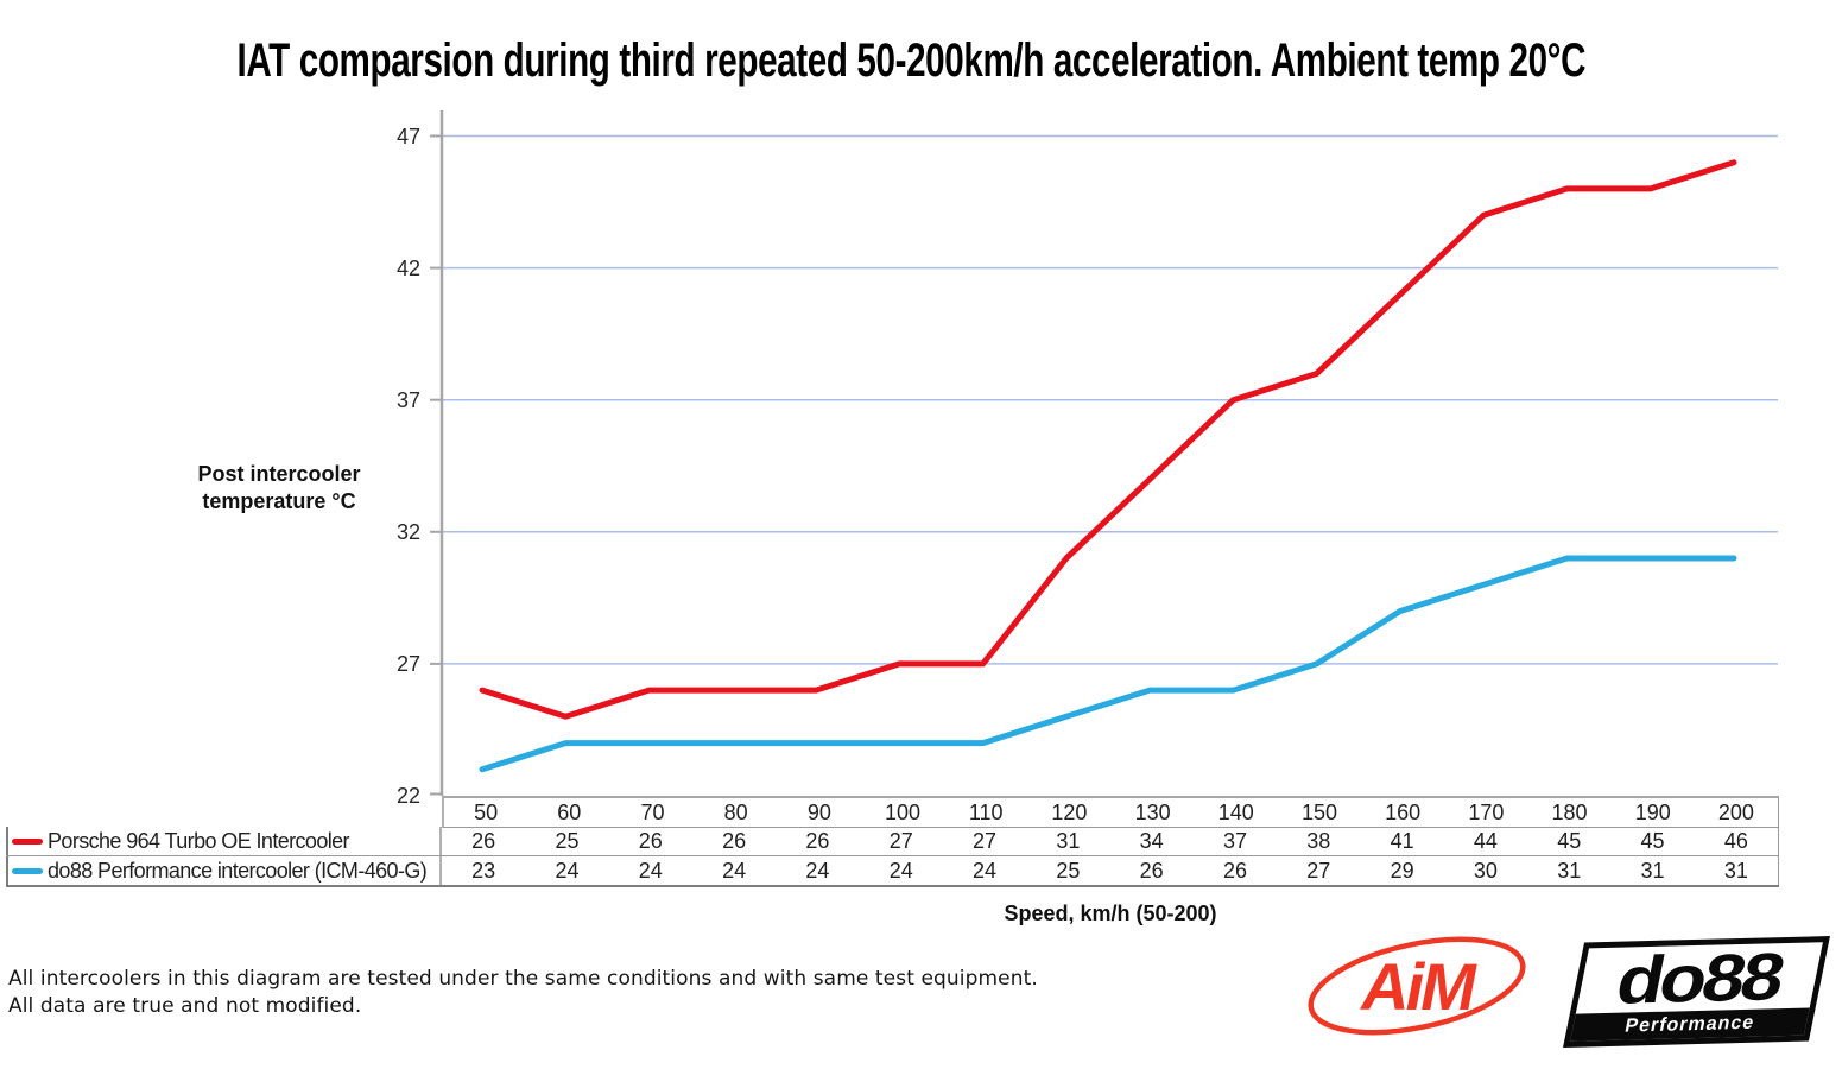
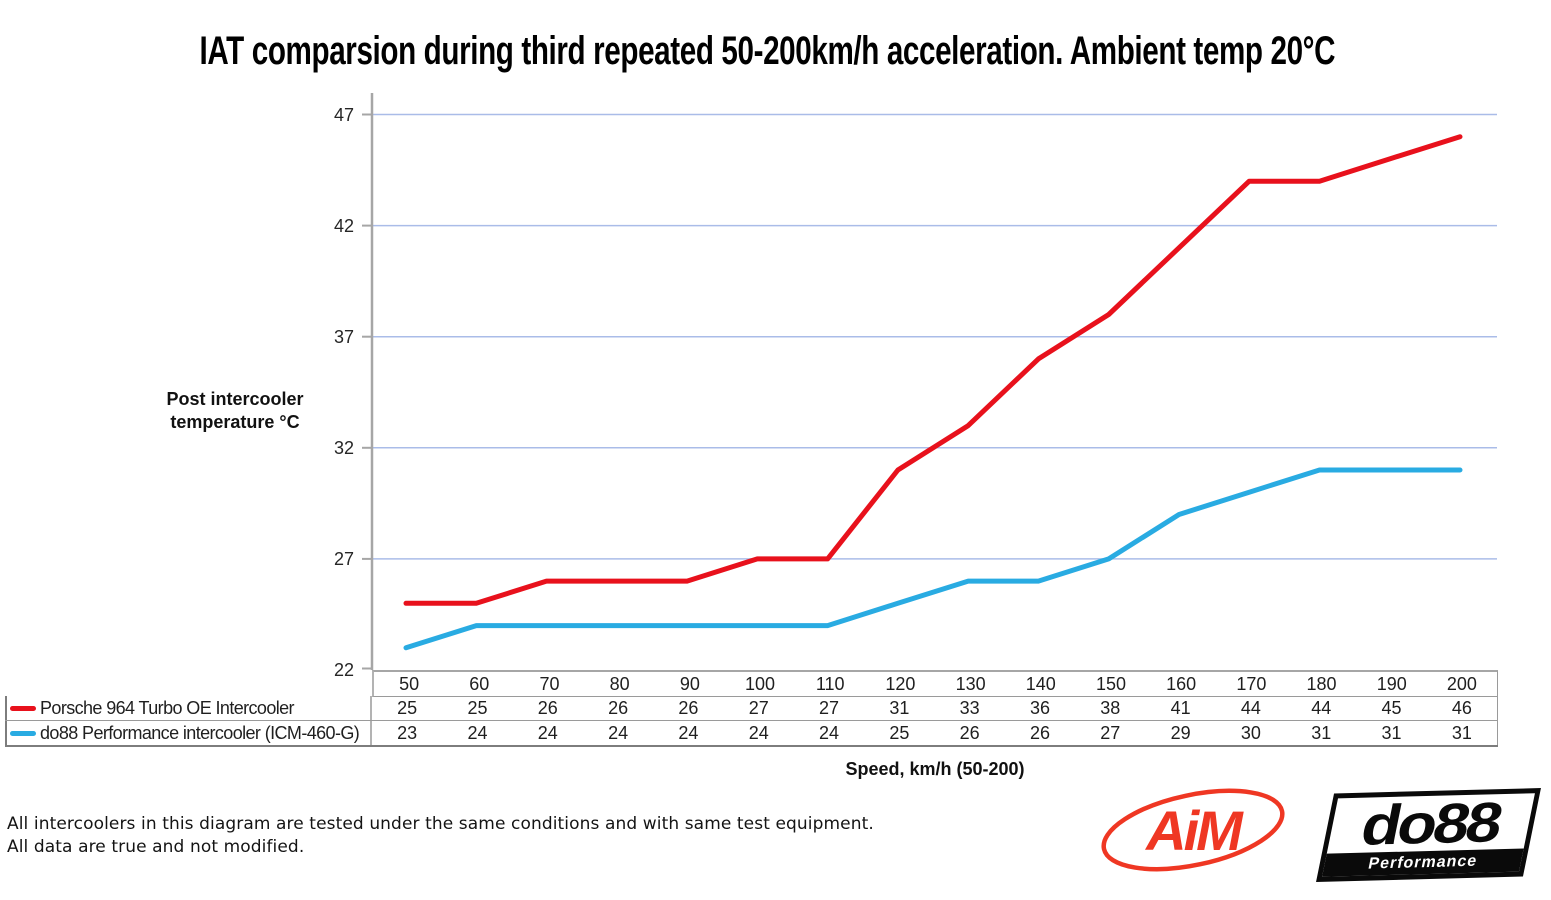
Porsche 964 Turbo OE Intercooler/50: 26 -> 25
Porsche 964 Turbo OE Intercooler/130: 34 -> 33
Porsche 964 Turbo OE Intercooler/140: 37 -> 36
Porsche 964 Turbo OE Intercooler/180: 45 -> 44
